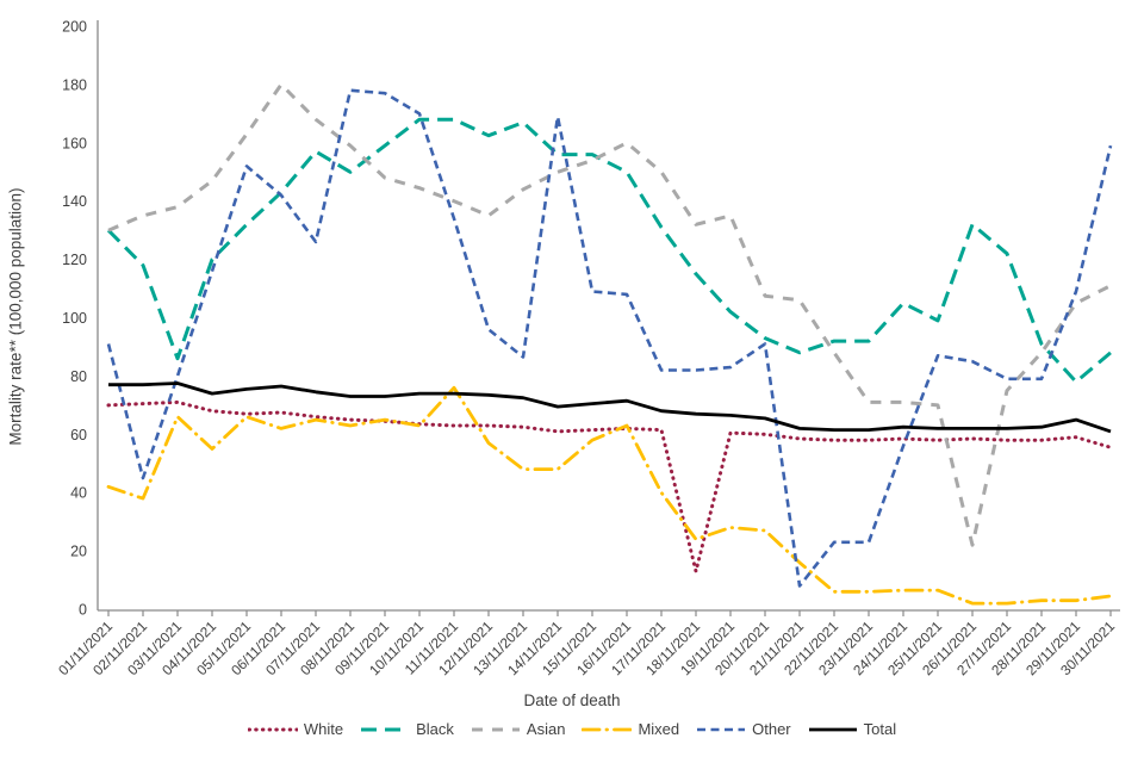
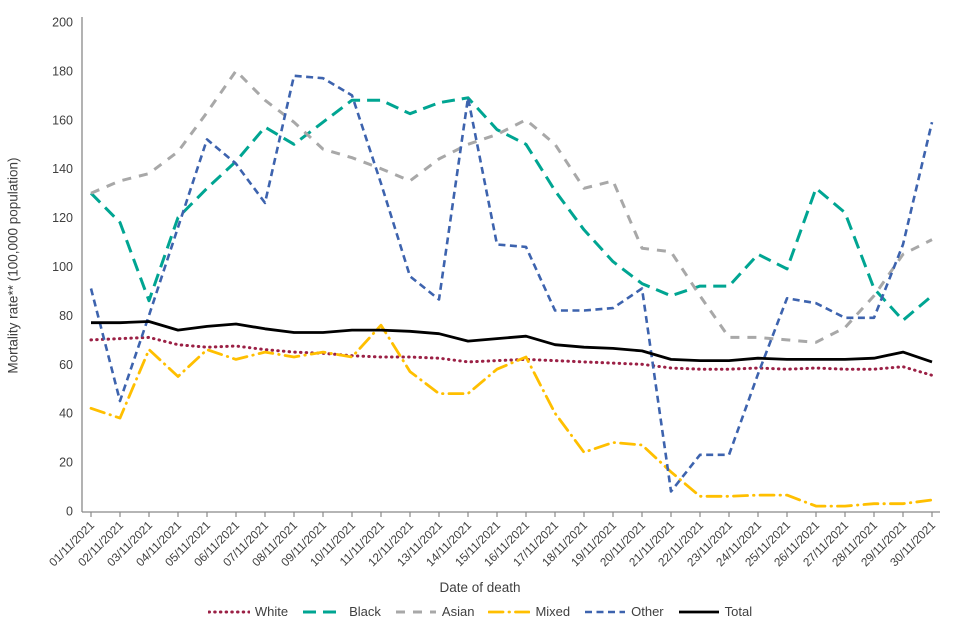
Black/14/11/2021: 156 -> 169
White/18/11/2021: 13 -> 61
Asian/26/11/2021: 22 -> 69
